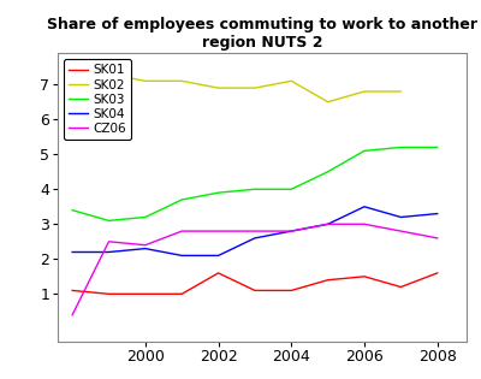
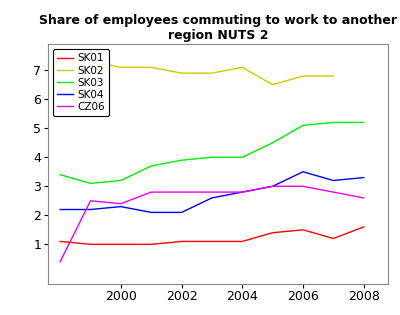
SK01/2002: 1.6 -> 1.1
